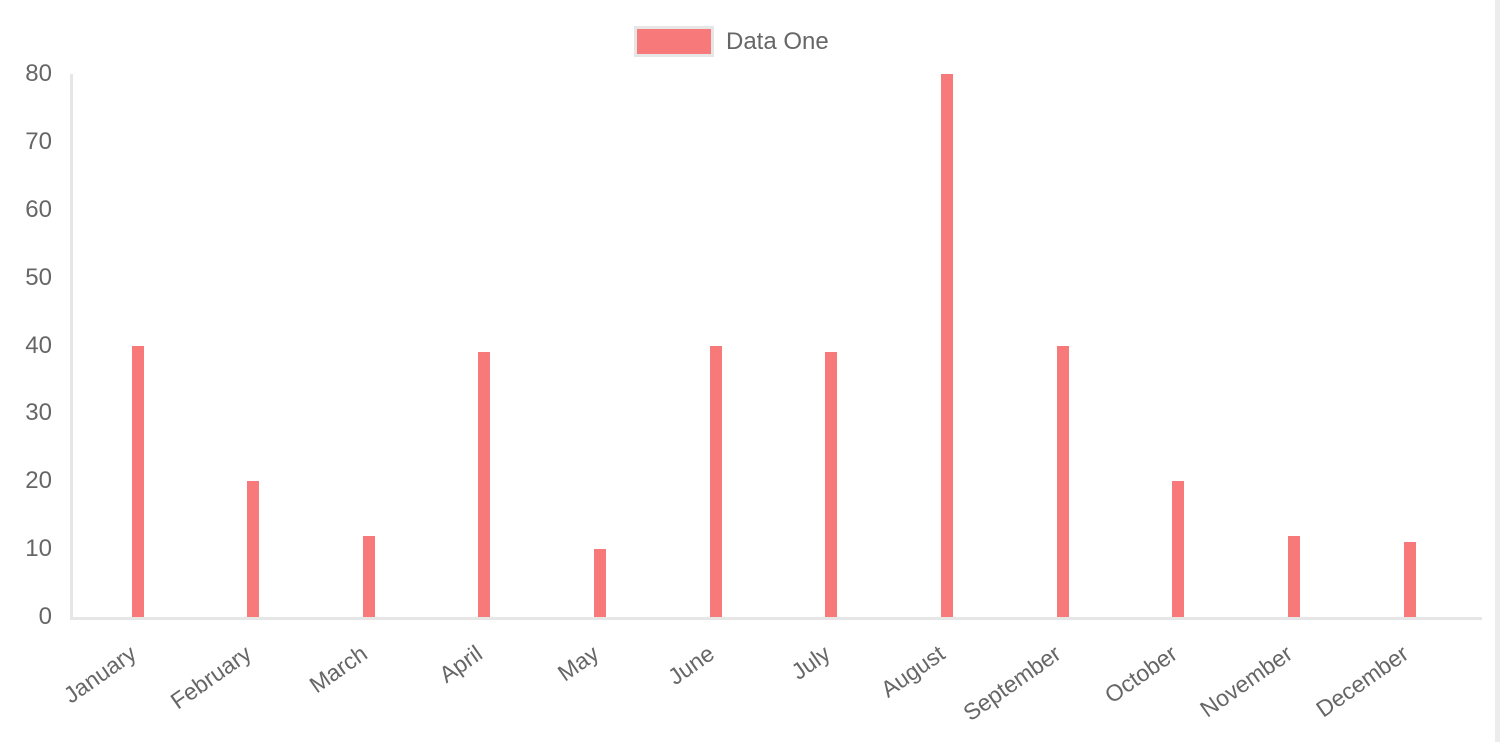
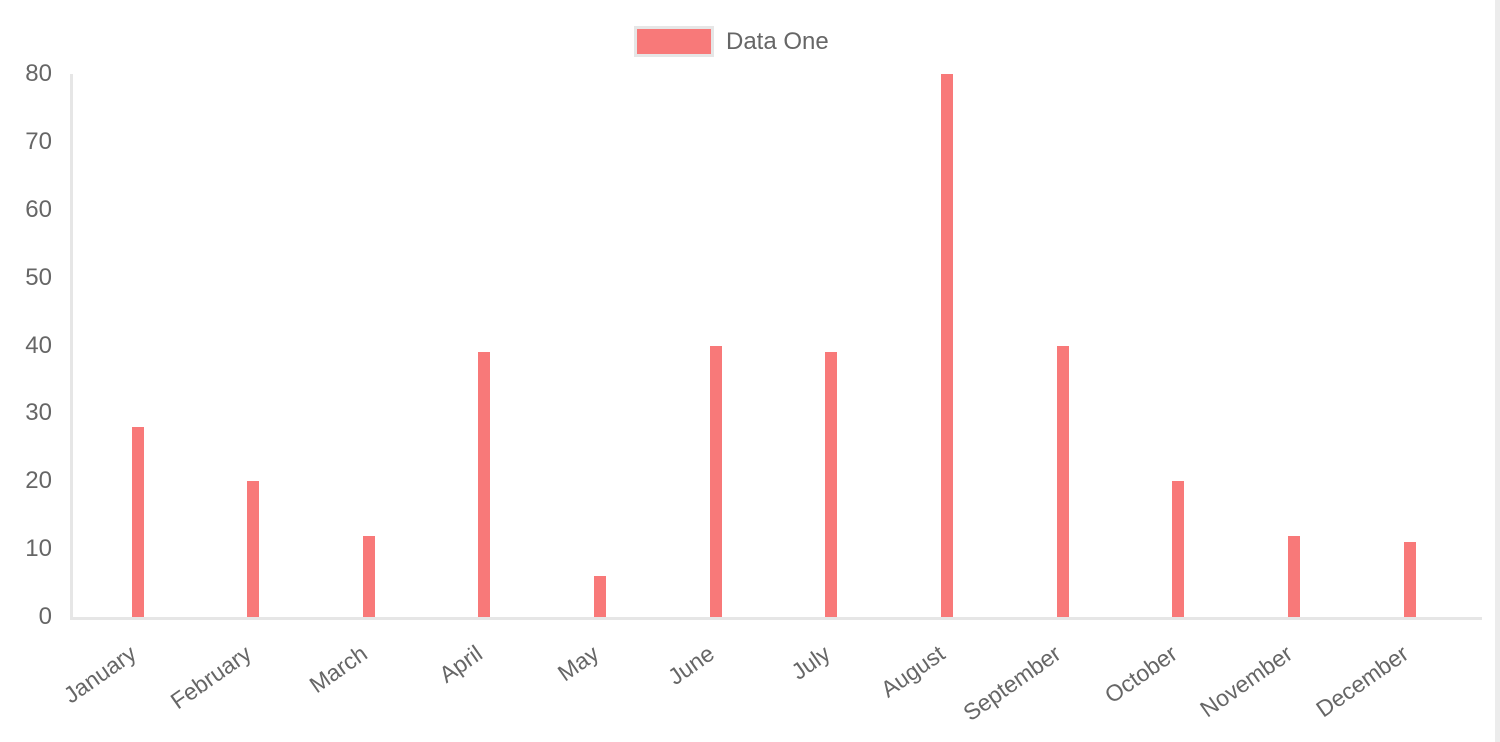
January: 40 -> 28
May: 10 -> 6
